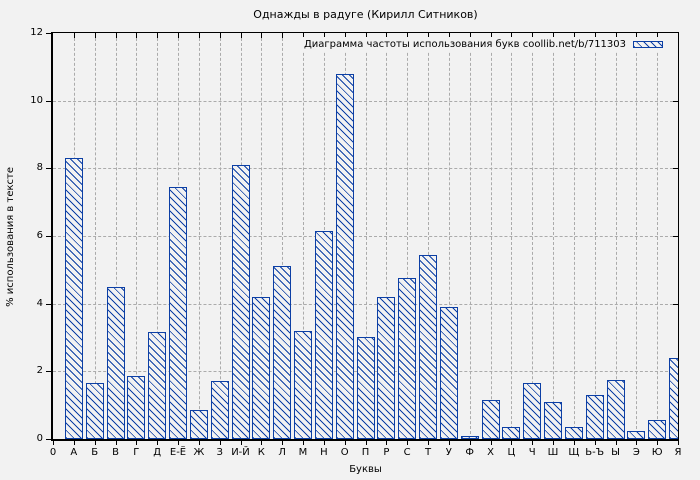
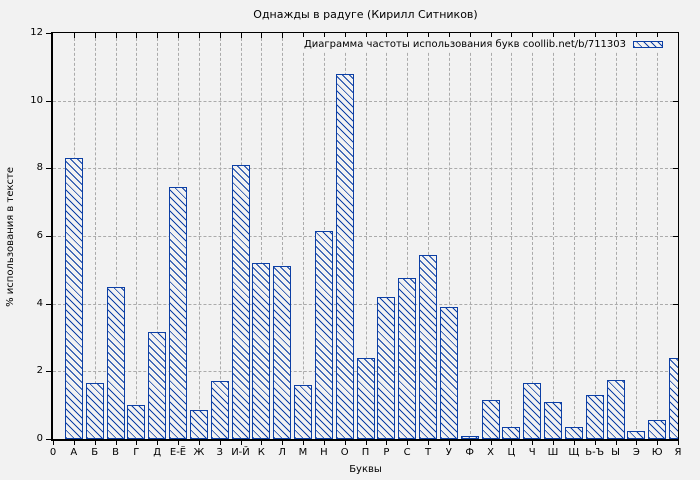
Г: 1.9 -> 1.0
К: 4.2 -> 5.2
М: 3.2 -> 1.6
П: 3.0 -> 2.4
